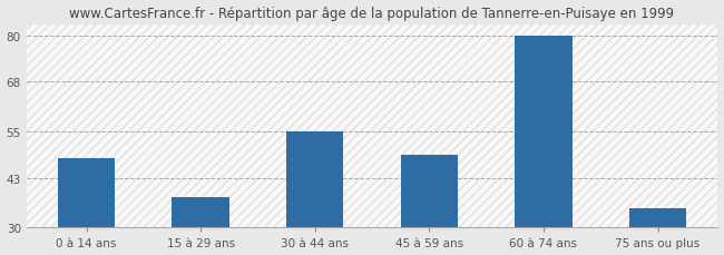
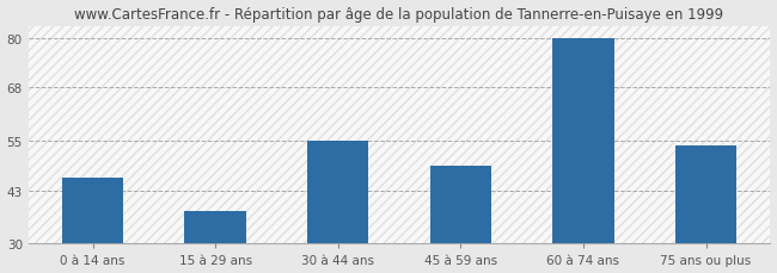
0 à 14 ans: 48 -> 46
75 ans ou plus: 35 -> 54
